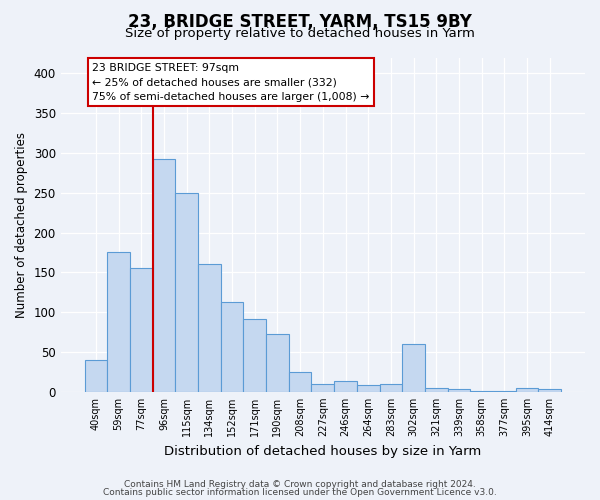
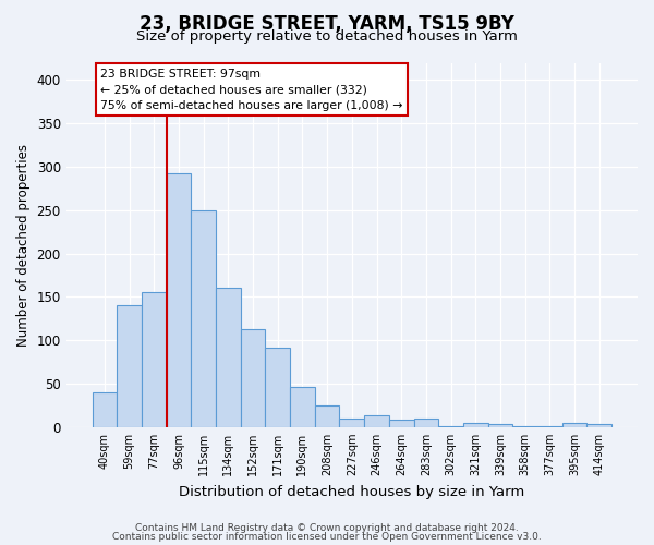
59sqm: 176 -> 140
190sqm: 72 -> 46
302sqm: 60 -> 1
